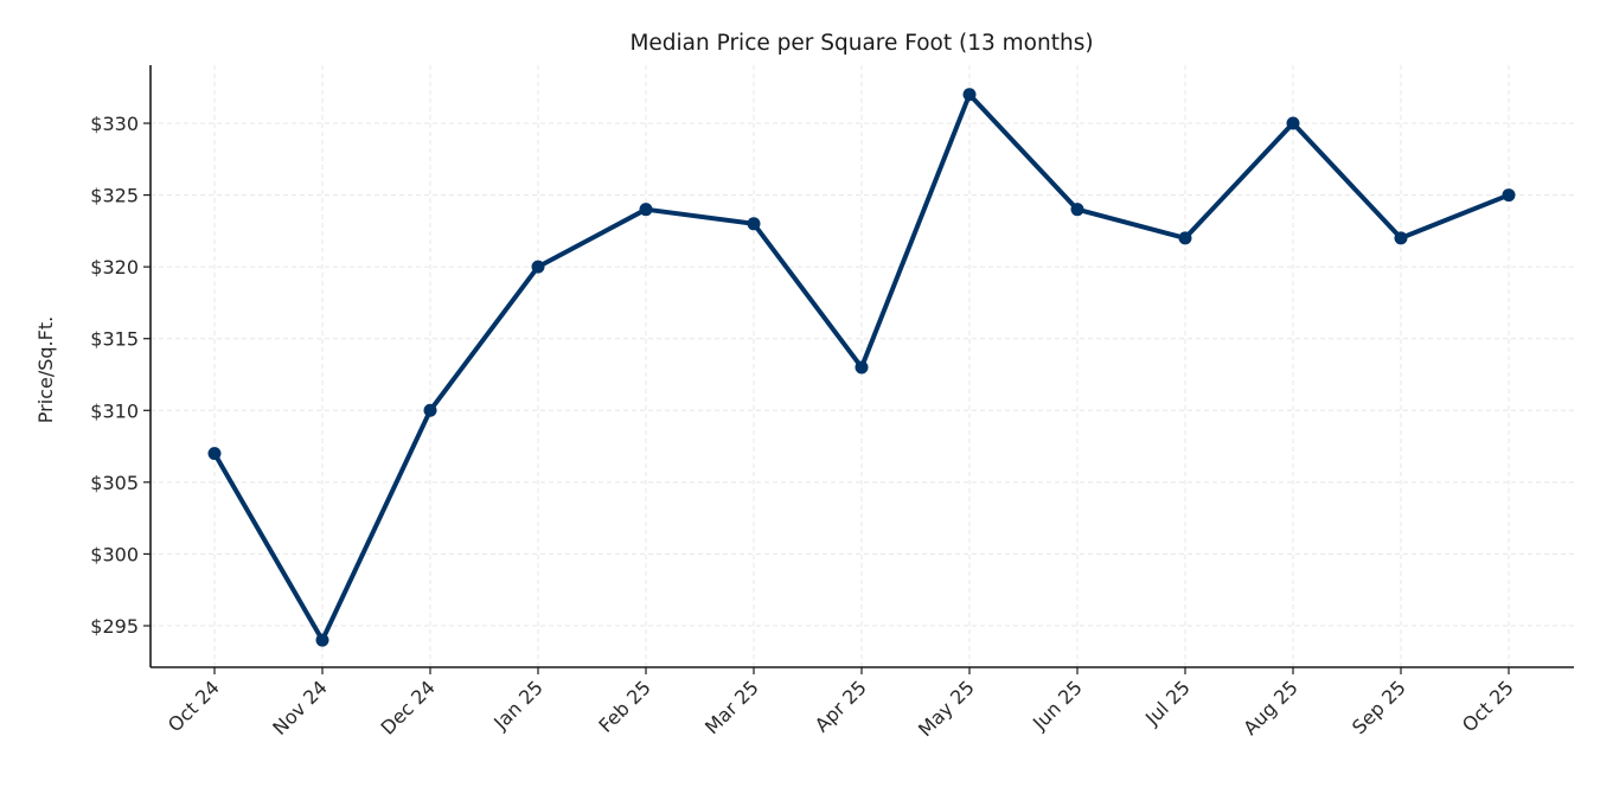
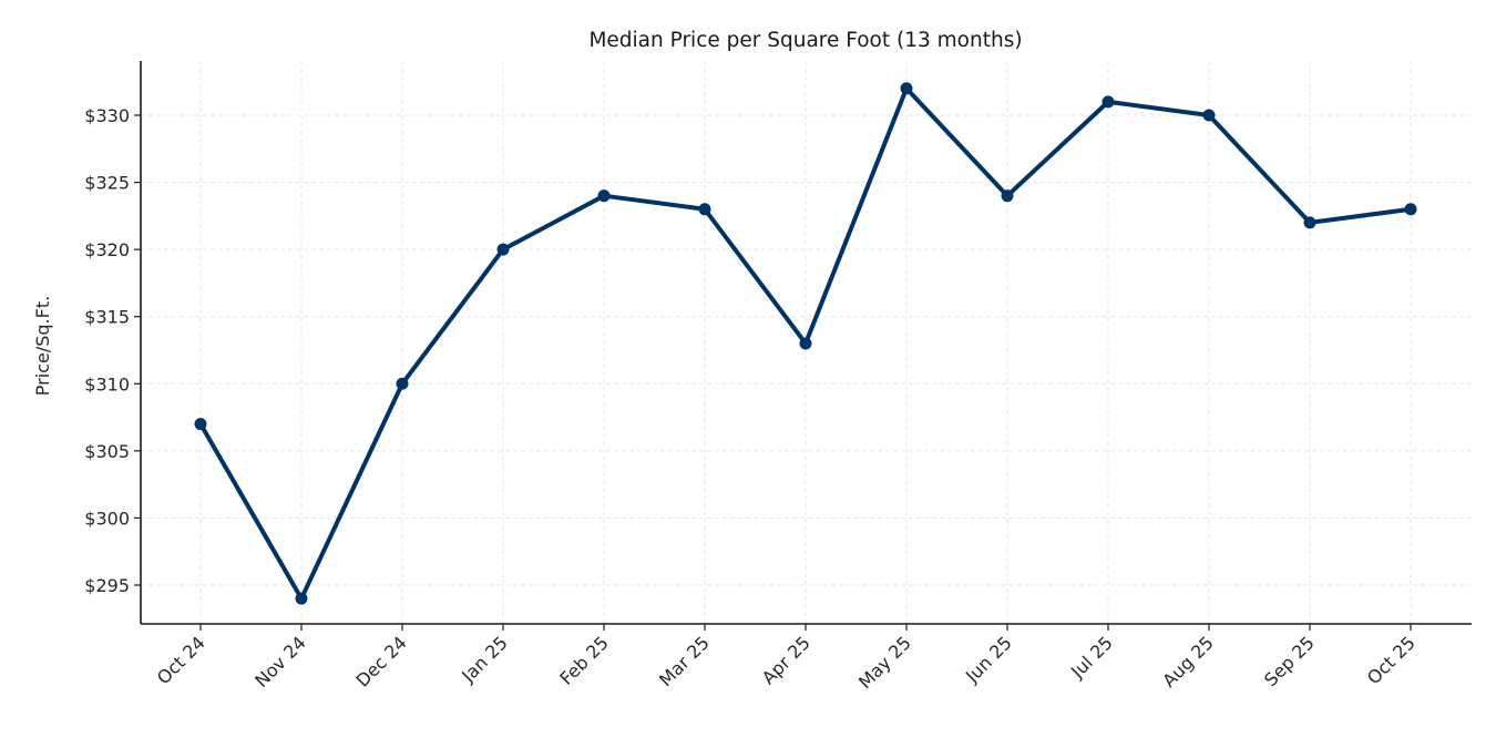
Jul 25: $322 -> $331
Oct 25: $325 -> $323
